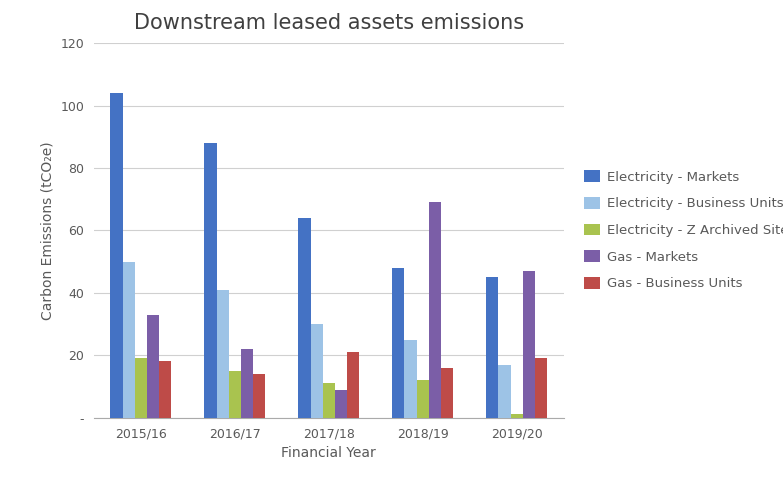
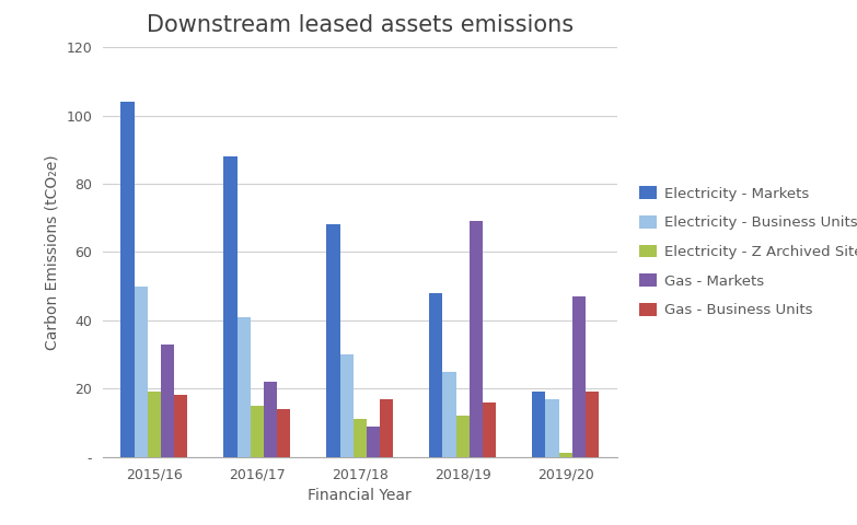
Electricity - Markets/2017/18: 64 -> 68
Gas - Business Units/2017/18: 21 -> 17
Electricity - Markets/2019/20: 45 -> 19
